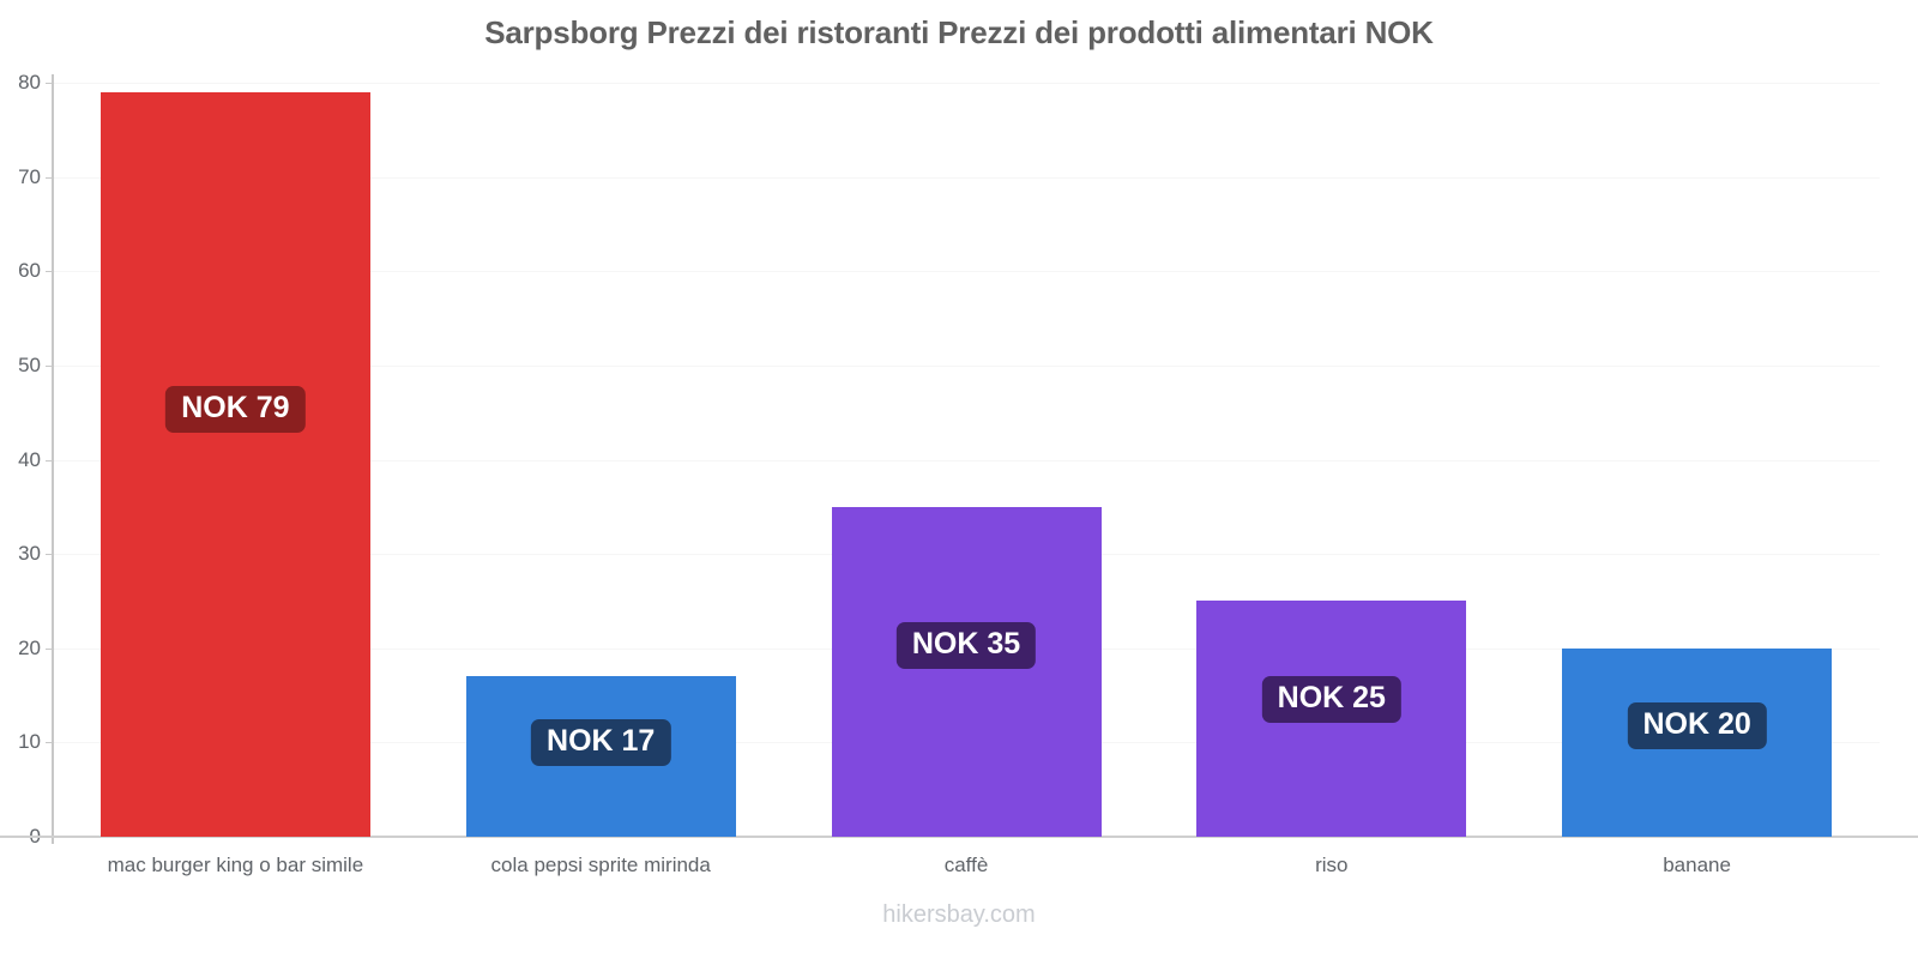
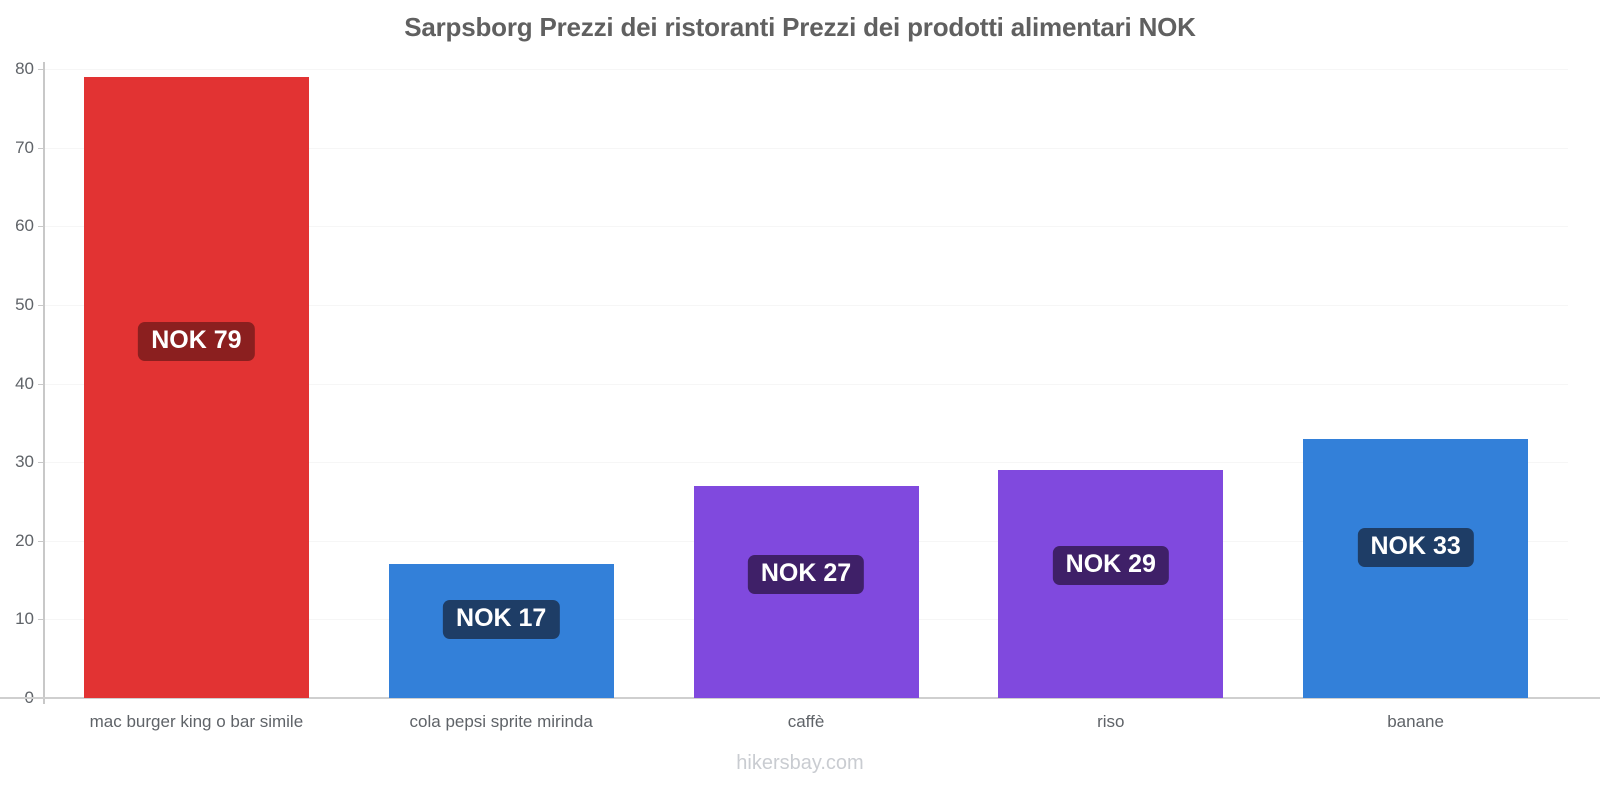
caffè: 35 -> 27
riso: 25 -> 29
banane: 20 -> 33
